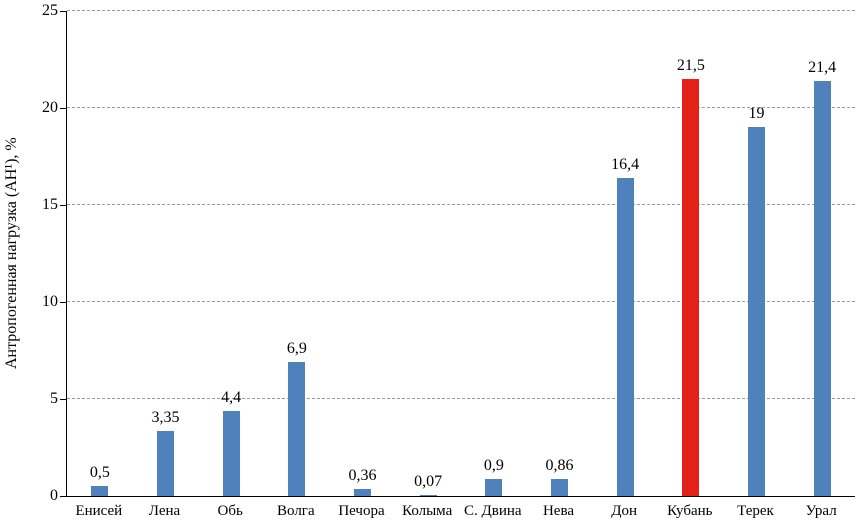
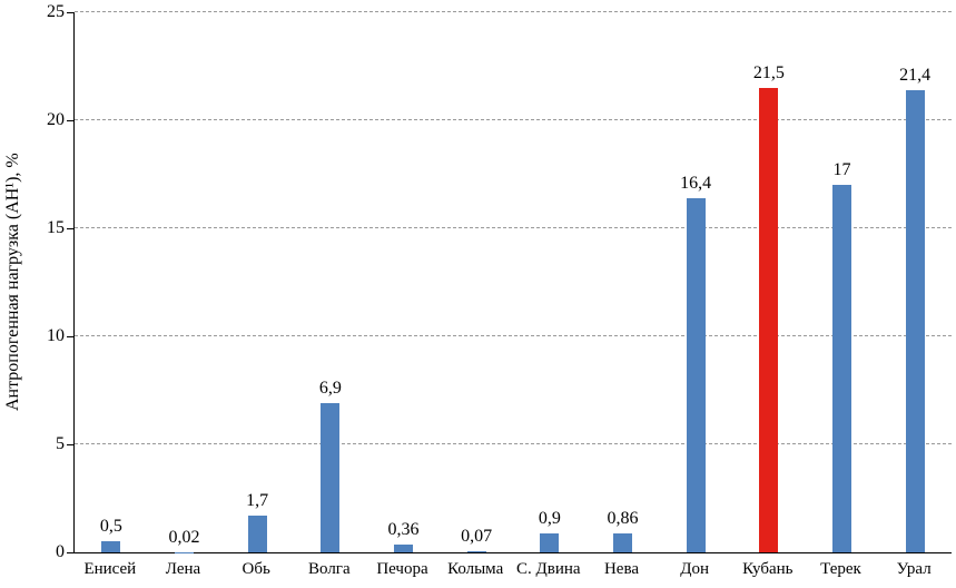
Лена: 3,35 -> 0,02
Обь: 4,4 -> 1,7
Терек: 19 -> 17
